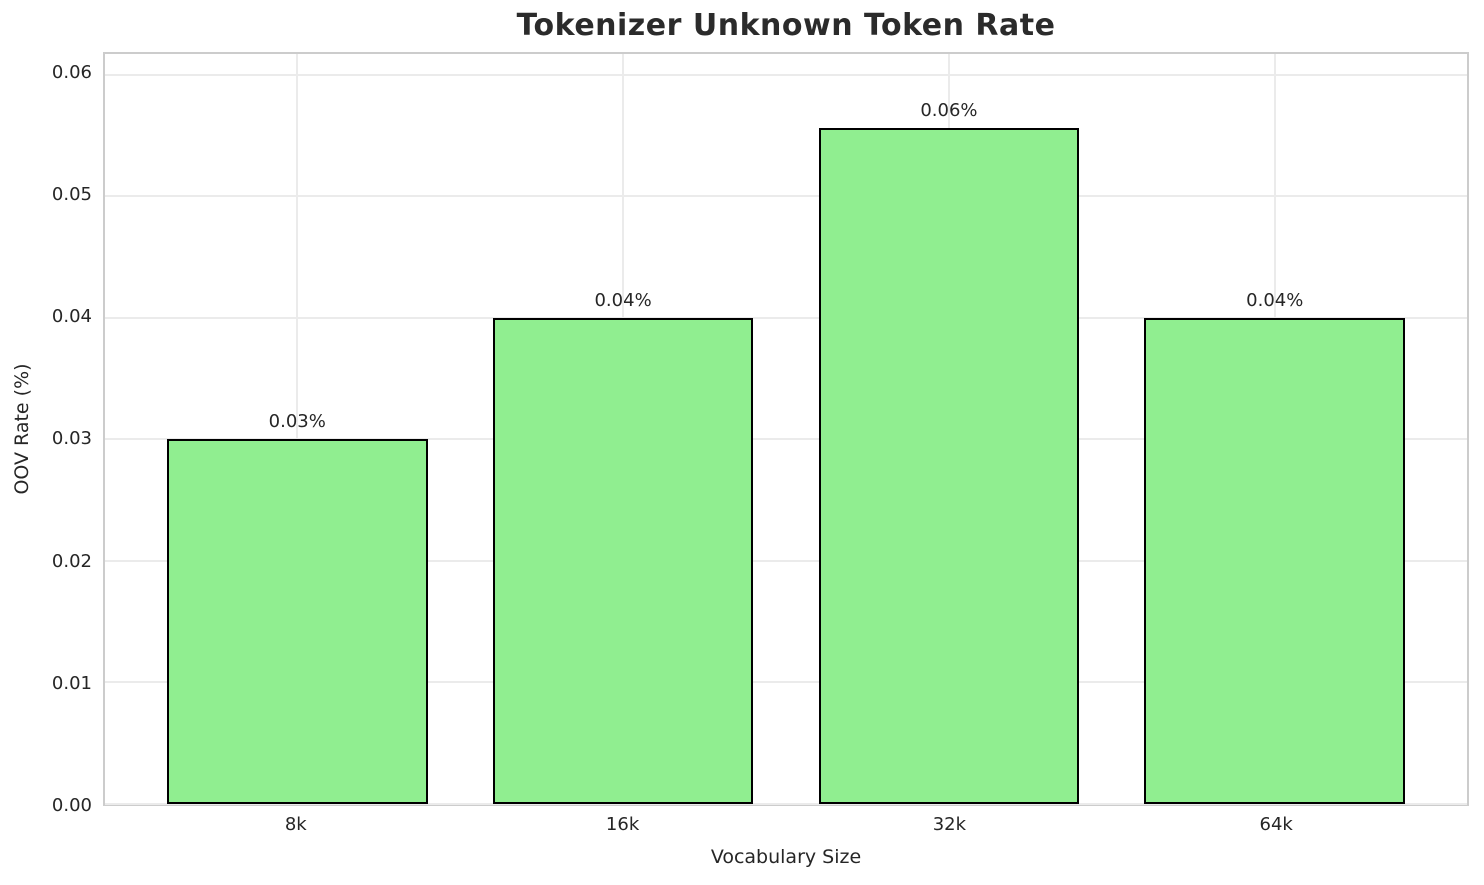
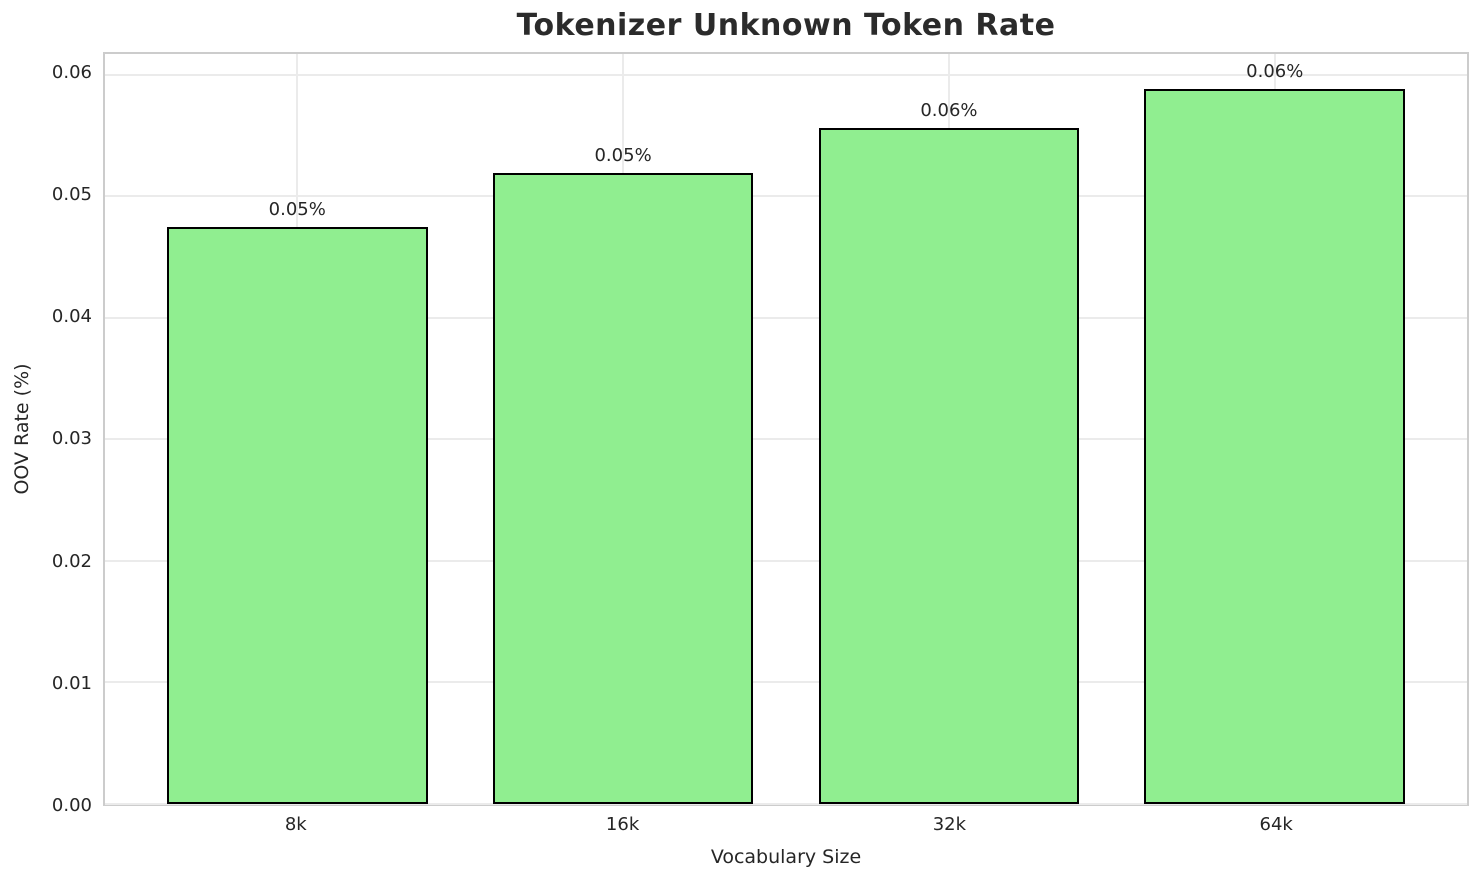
8k: 0.03% -> 0.05%
16k: 0.04% -> 0.05%
64k: 0.04% -> 0.06%
